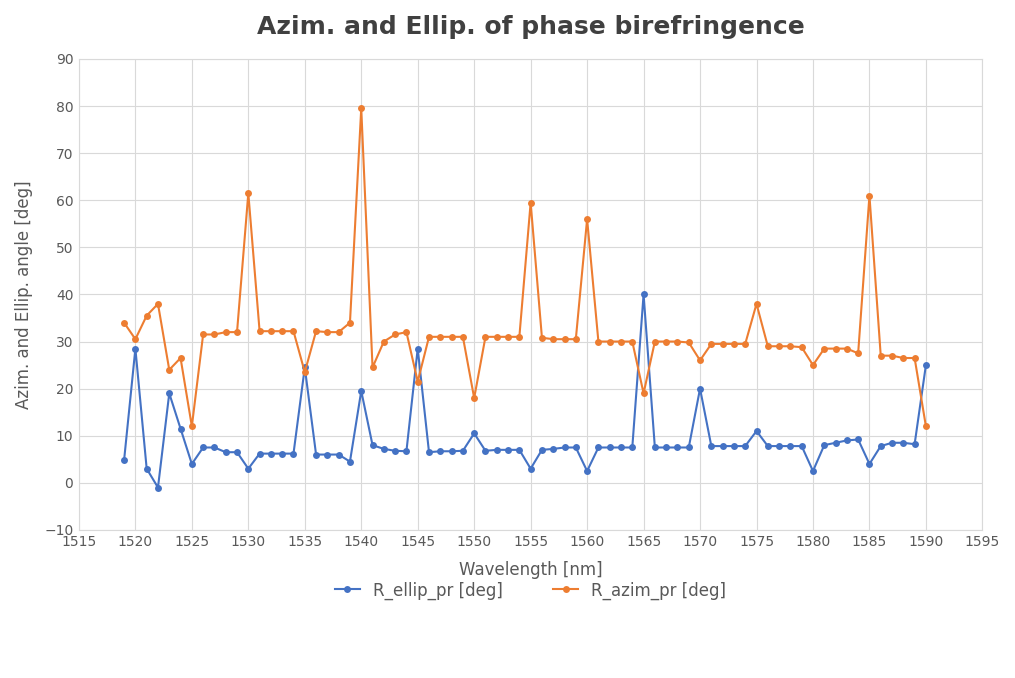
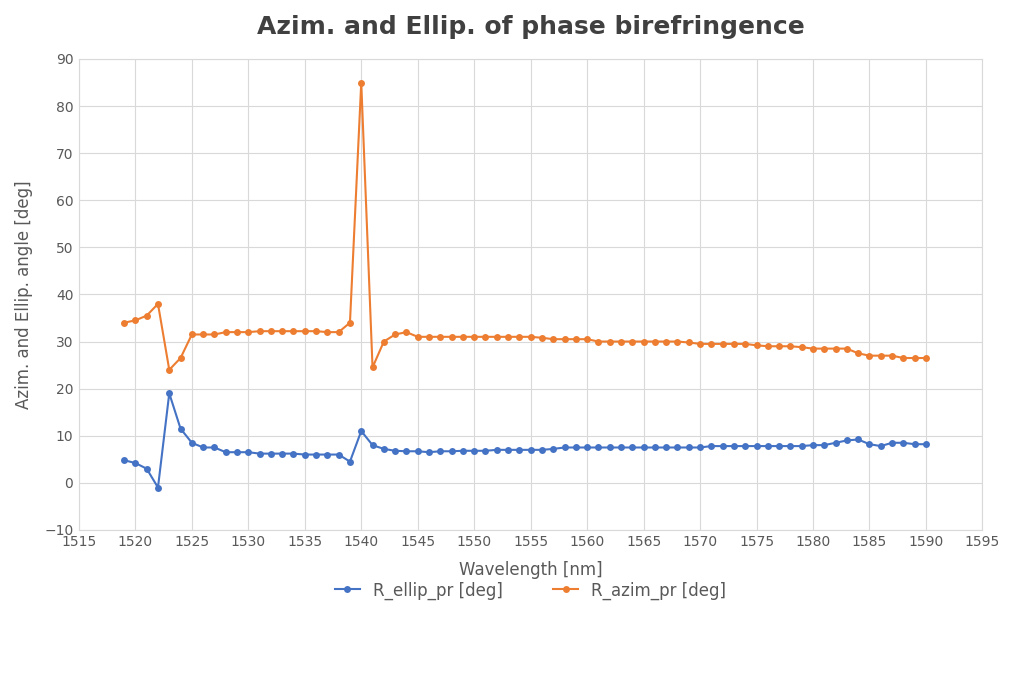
R_ellip_pr [deg]/1520: 28.5 -> 4.2
R_azim_pr [deg]/1520: 30.5 -> 34.5
R_ellip_pr [deg]/1525: 4.0 -> 8.5
R_azim_pr [deg]/1525: 12.0 -> 31.5
R_ellip_pr [deg]/1530: 3.0 -> 6.5
R_azim_pr [deg]/1530: 61.5 -> 32.0
R_ellip_pr [deg]/1535: 24.5 -> 6.0
R_azim_pr [deg]/1535: 23.5 -> 32.2
R_ellip_pr [deg]/1540: 19.5 -> 11.0
R_azim_pr [deg]/1540: 79.5 -> 85.0
R_ellip_pr [deg]/1545: 28.5 -> 6.7
R_azim_pr [deg]/1545: 21.5 -> 31.0
R_ellip_pr [deg]/1550: 10.5 -> 6.8
R_azim_pr [deg]/1550: 18.0 -> 31.0
R_ellip_pr [deg]/1555: 3.0 -> 7.0
R_azim_pr [deg]/1555: 59.5 -> 31.0
R_ellip_pr [deg]/1560: 2.5 -> 7.5
R_azim_pr [deg]/1560: 56.0 -> 30.5
R_ellip_pr [deg]/1565: 40.0 -> 7.5
R_azim_pr [deg]/1565: 19.0 -> 30.0
R_ellip_pr [deg]/1570: 20.0 -> 7.5
R_azim_pr [deg]/1570: 26.0 -> 29.5
R_ellip_pr [deg]/1575: 11.0 -> 7.8
R_azim_pr [deg]/1575: 38.0 -> 29.2
R_ellip_pr [deg]/1580: 2.5 -> 8.0
R_azim_pr [deg]/1580: 25.0 -> 28.5
R_ellip_pr [deg]/1585: 4.0 -> 8.2
R_azim_pr [deg]/1585: 61.0 -> 27.0
R_ellip_pr [deg]/1590: 25.0 -> 8.2
R_azim_pr [deg]/1590: 12.0 -> 26.5
